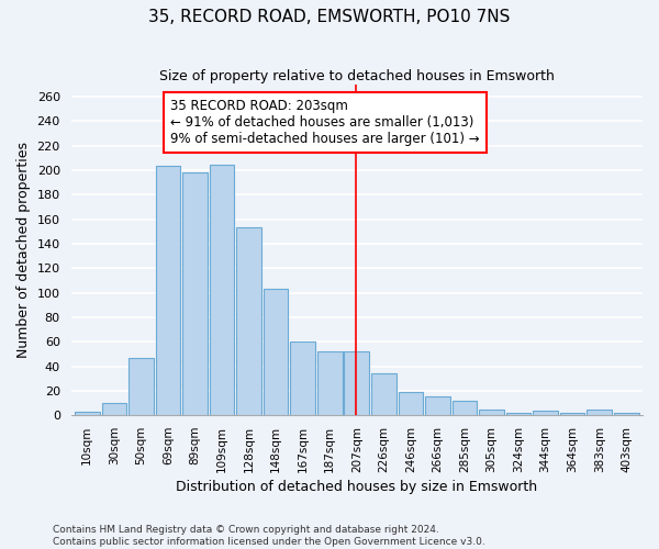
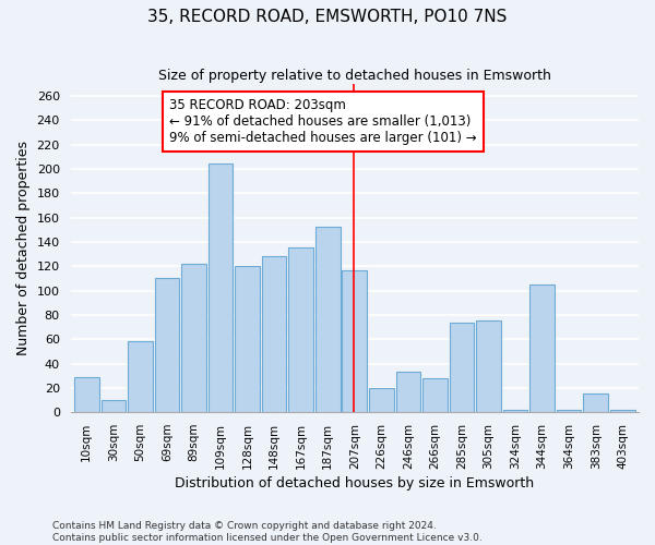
10sqm: 3 -> 29
50sqm: 47 -> 58
69sqm: 203 -> 110
89sqm: 198 -> 122
128sqm: 153 -> 120
148sqm: 103 -> 128
167sqm: 60 -> 135
187sqm: 52 -> 152
207sqm: 52 -> 117
226sqm: 34 -> 20
246sqm: 19 -> 33
266sqm: 15 -> 28
285sqm: 12 -> 74
305sqm: 5 -> 75
344sqm: 4 -> 105
383sqm: 5 -> 15
